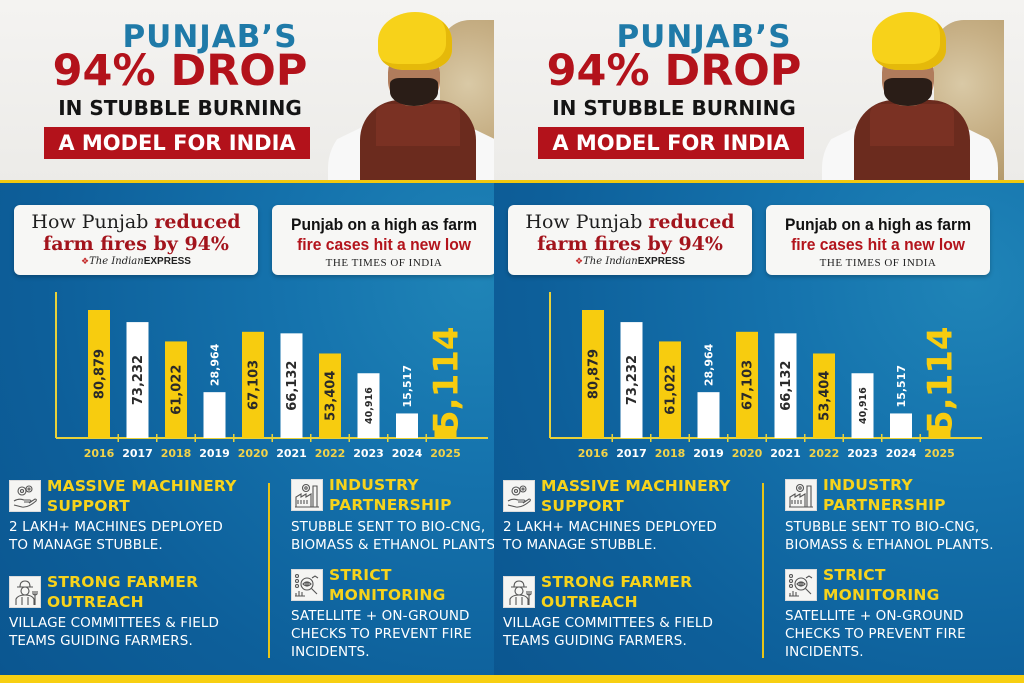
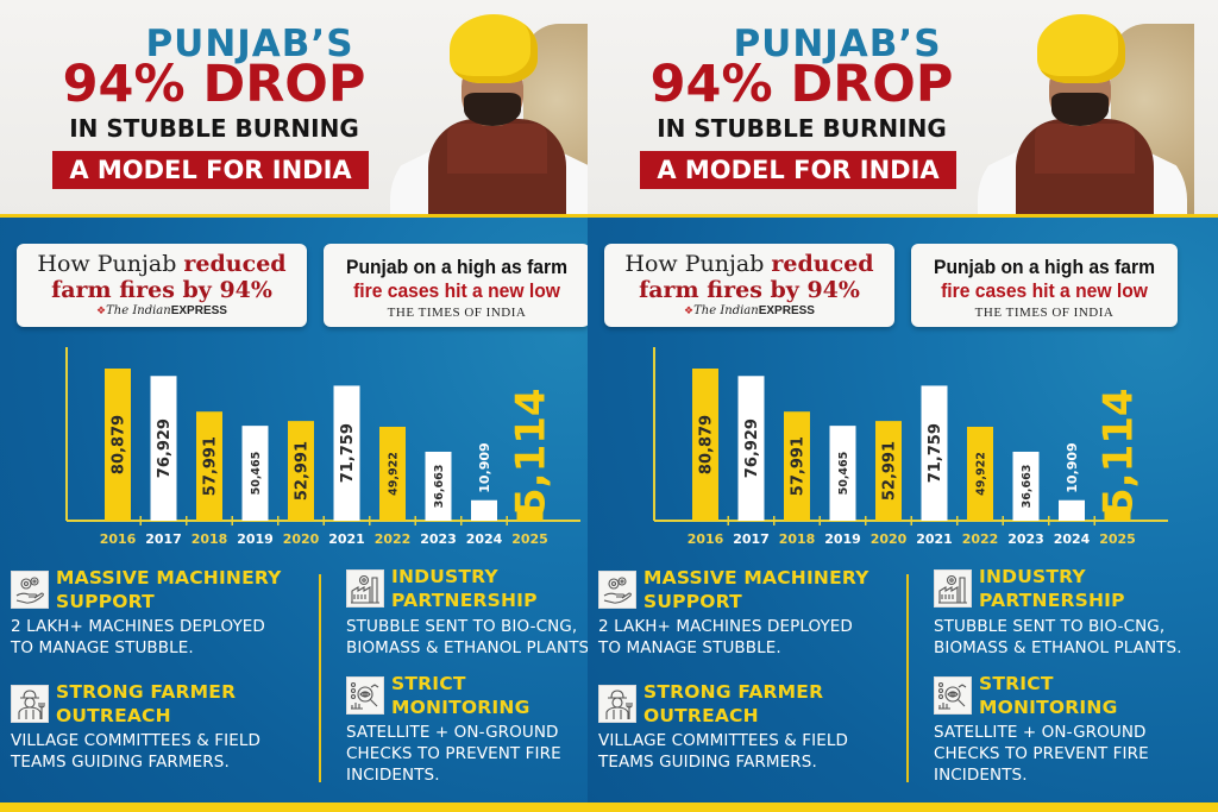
2017: 73,232 -> 76,929
2018: 61,022 -> 57,991
2019: 28,964 -> 50,465
2020: 67,103 -> 52,991
2021: 66,132 -> 71,759
2022: 53,404 -> 49,922
2023: 40,916 -> 36,663
2024: 15,517 -> 10,909
